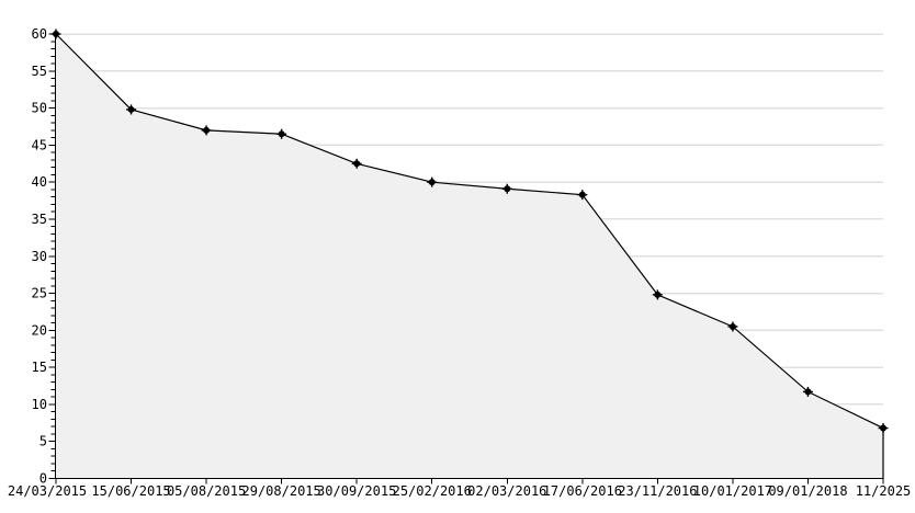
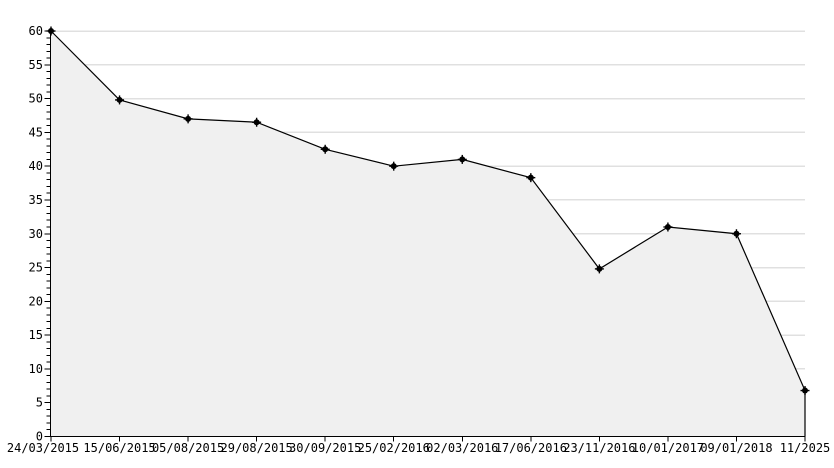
02/03/2016: 39 -> 41
10/01/2017: 20 -> 31
09/01/2018: 12 -> 30
